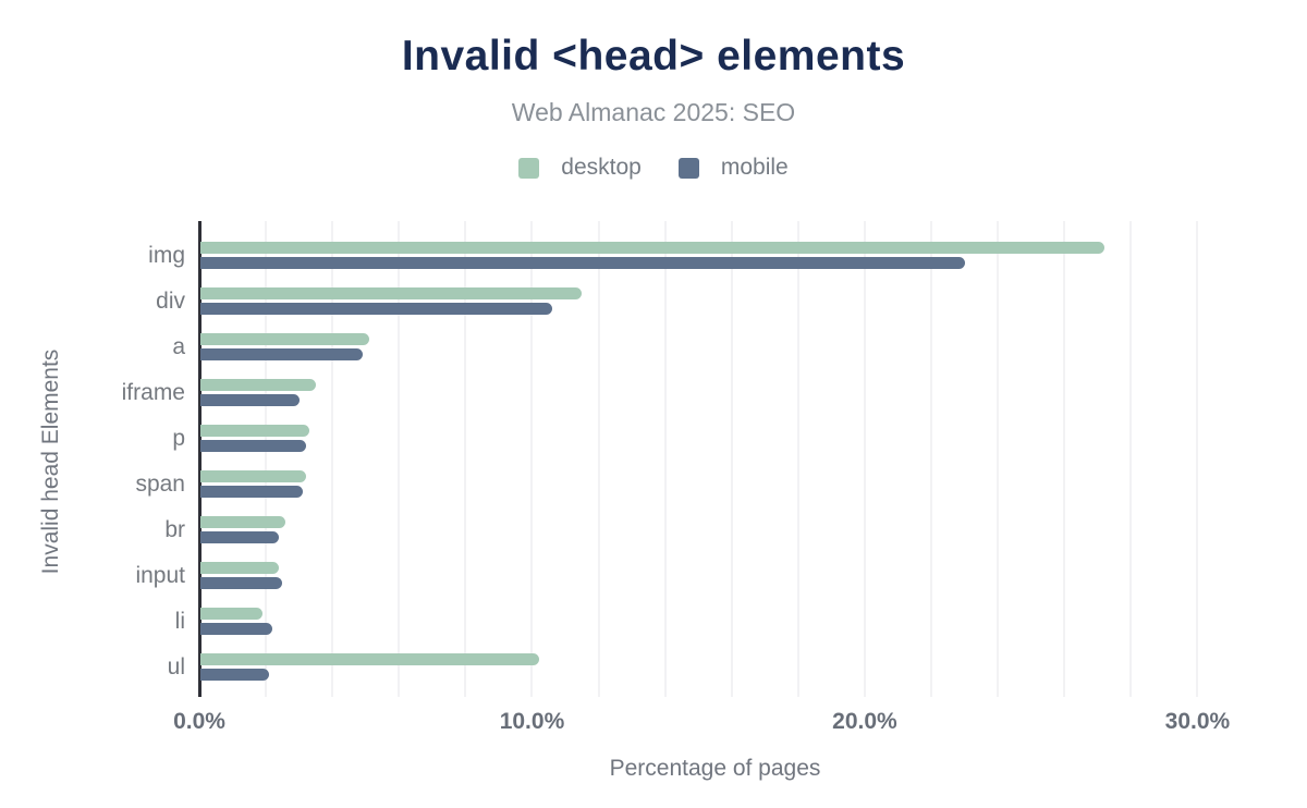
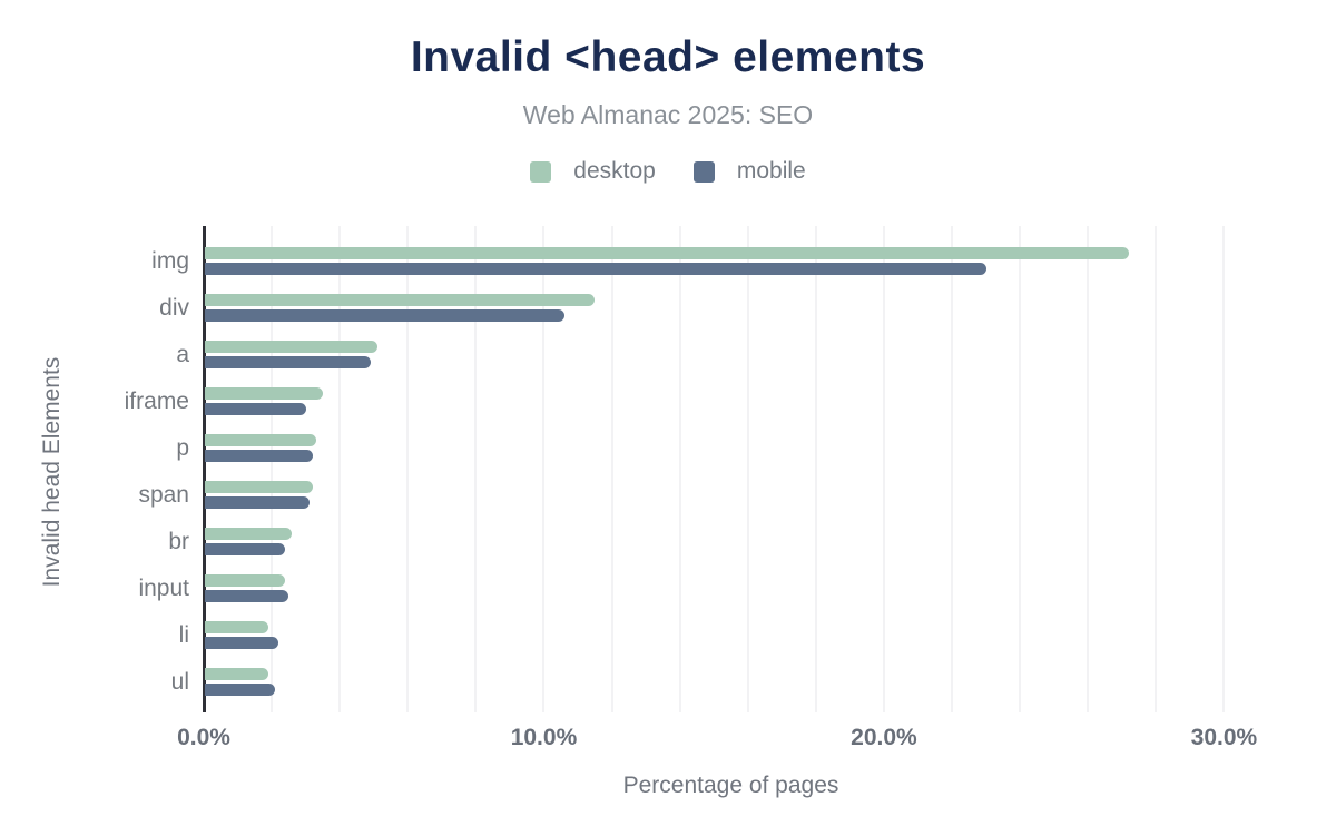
desktop/ul: 10.2% -> 1.9%
